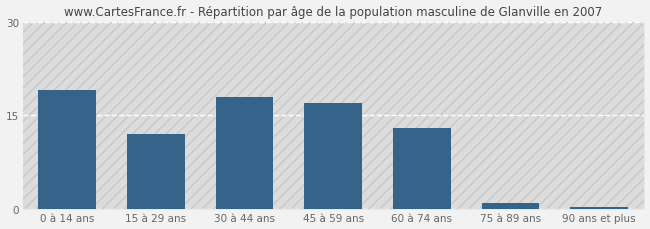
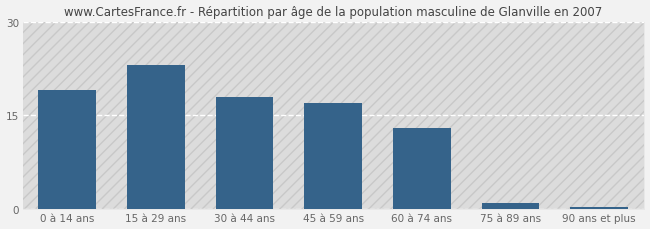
15 à 29 ans: 12.0 -> 23.0
